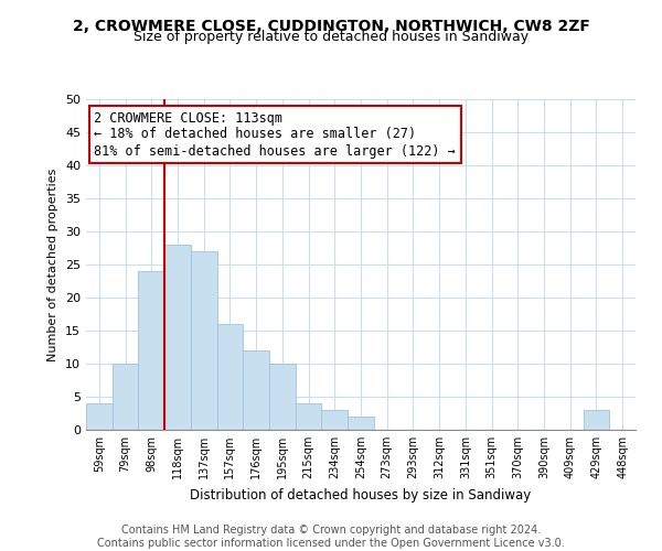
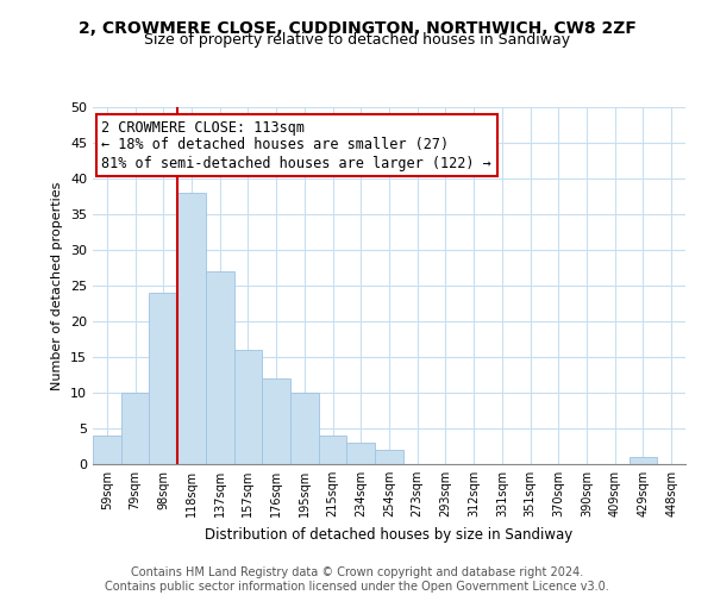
118sqm: 28 -> 38
429sqm: 3 -> 1
